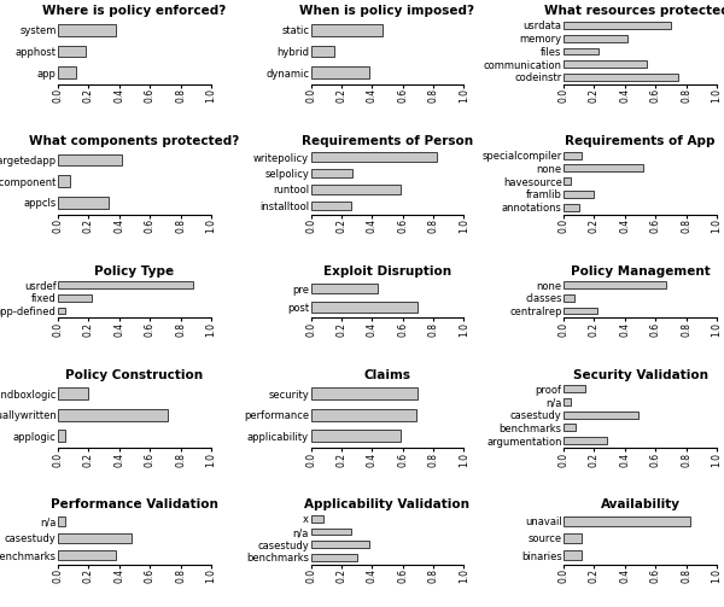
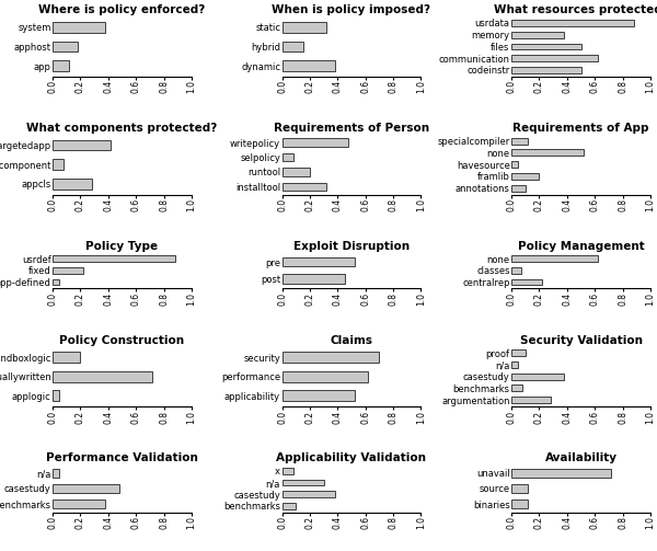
When is policy imposed?/static: 0.47 -> 0.32
usrdata: 0.70 -> 0.88
memory: 0.42 -> 0.38
files: 0.23 -> 0.50
communication: 0.54 -> 0.62
codeinstr: 0.75 -> 0.50
What components protected?/appcls: 0.33 -> 0.28
Requirements of Person/writepolicy: 0.82 -> 0.48
Requirements of Person/selpolicy: 0.27 -> 0.08
Requirements of Person/runtool: 0.59 -> 0.20
Requirements of Person/installtool: 0.26 -> 0.32
Exploit Disruption/pre: 0.44 -> 0.52
Exploit Disruption/post: 0.70 -> 0.45
Policy Management/none: 0.67 -> 0.62
Claims/performance: 0.69 -> 0.62
Claims/applicability: 0.59 -> 0.52
Security Validation/proof: 0.14 -> 0.10
Security Validation/casestudy: 0.49 -> 0.38
Applicability Validation/n/a: 0.26 -> 0.30
Applicability Validation/benchmarks: 0.30 -> 0.10
Availability/unavail: 0.83 -> 0.72
